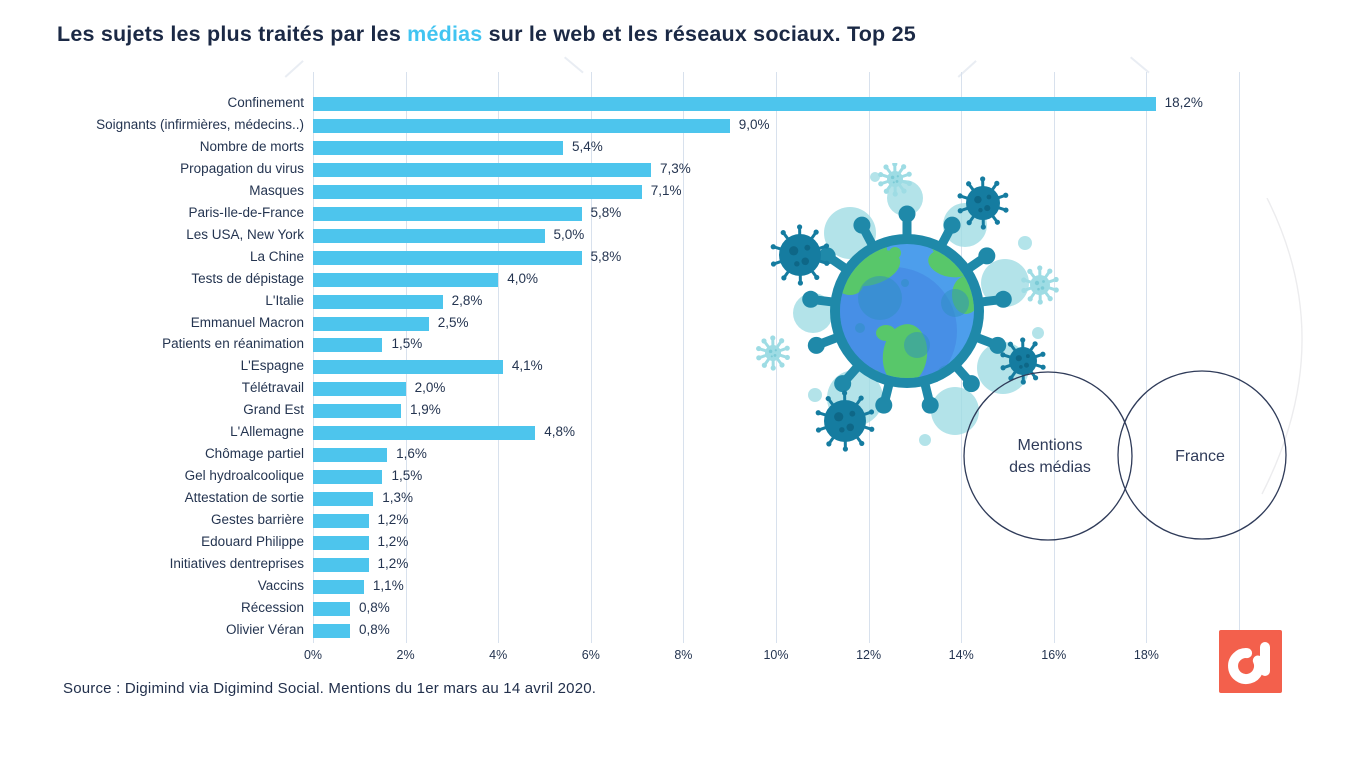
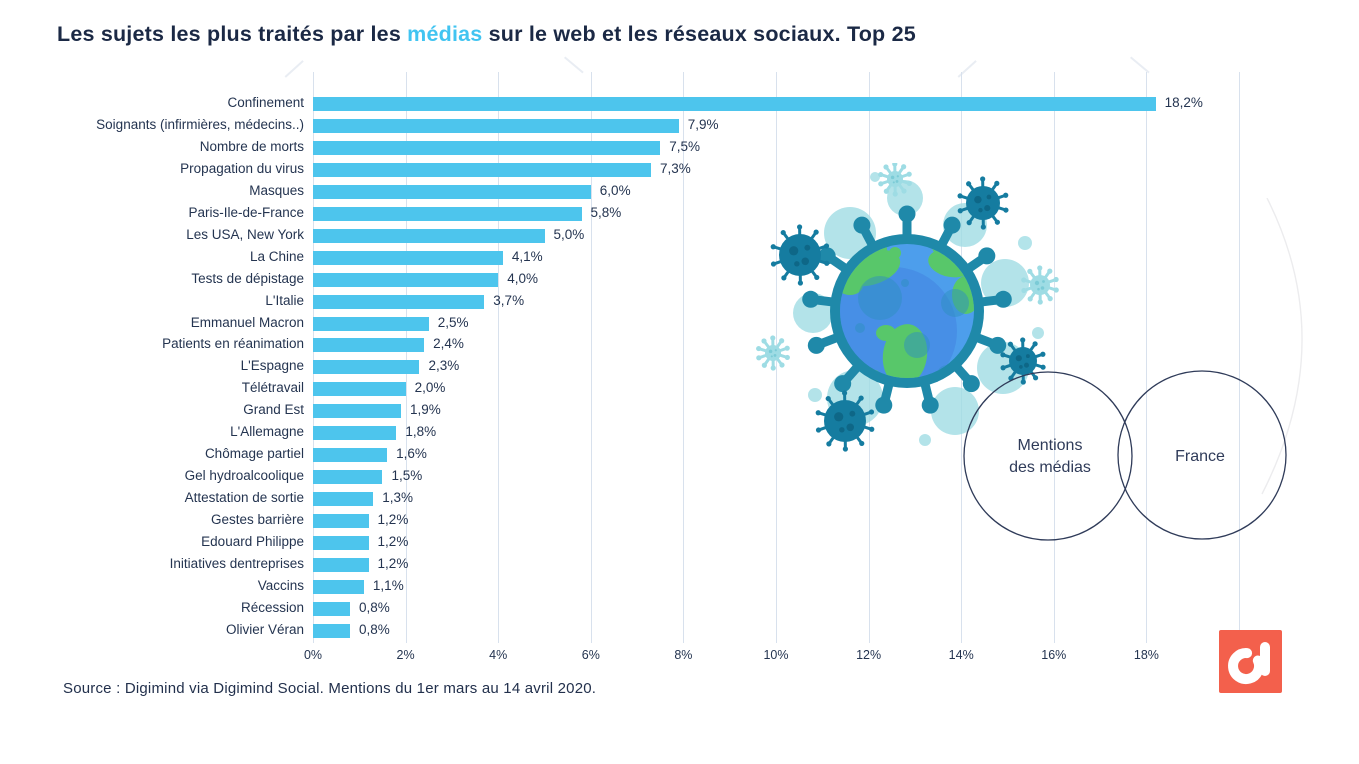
Soignants (infirmières, médecins..): 9,0% -> 7,9%
Nombre de morts: 5,4% -> 7,5%
Masques: 7,1% -> 6,0%
La Chine: 5,8% -> 4,1%
L'Italie: 2,8% -> 3,7%
Patients en réanimation: 1,5% -> 2,4%
L'Espagne: 4,1% -> 2,3%
L'Allemagne: 4,8% -> 1,8%
